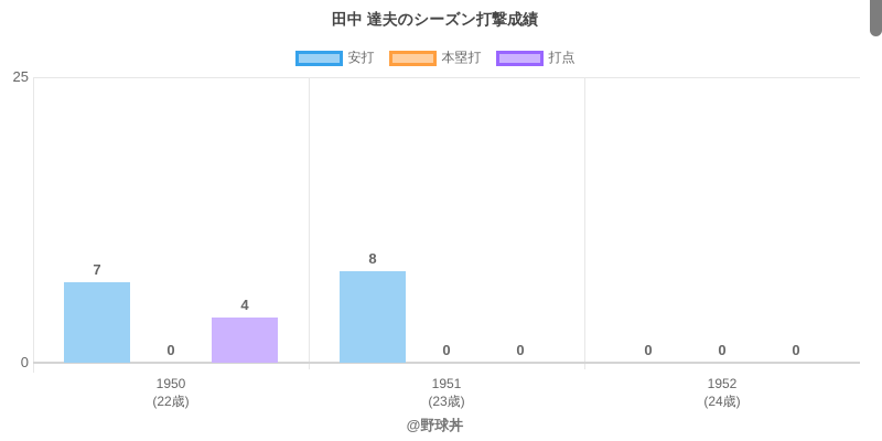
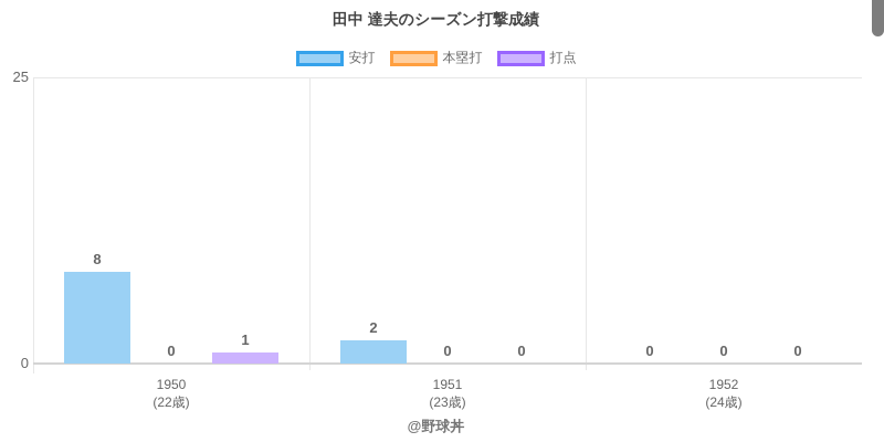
安打/1950: 7 -> 8
打点/1950: 4 -> 1
安打/1951: 8 -> 2
